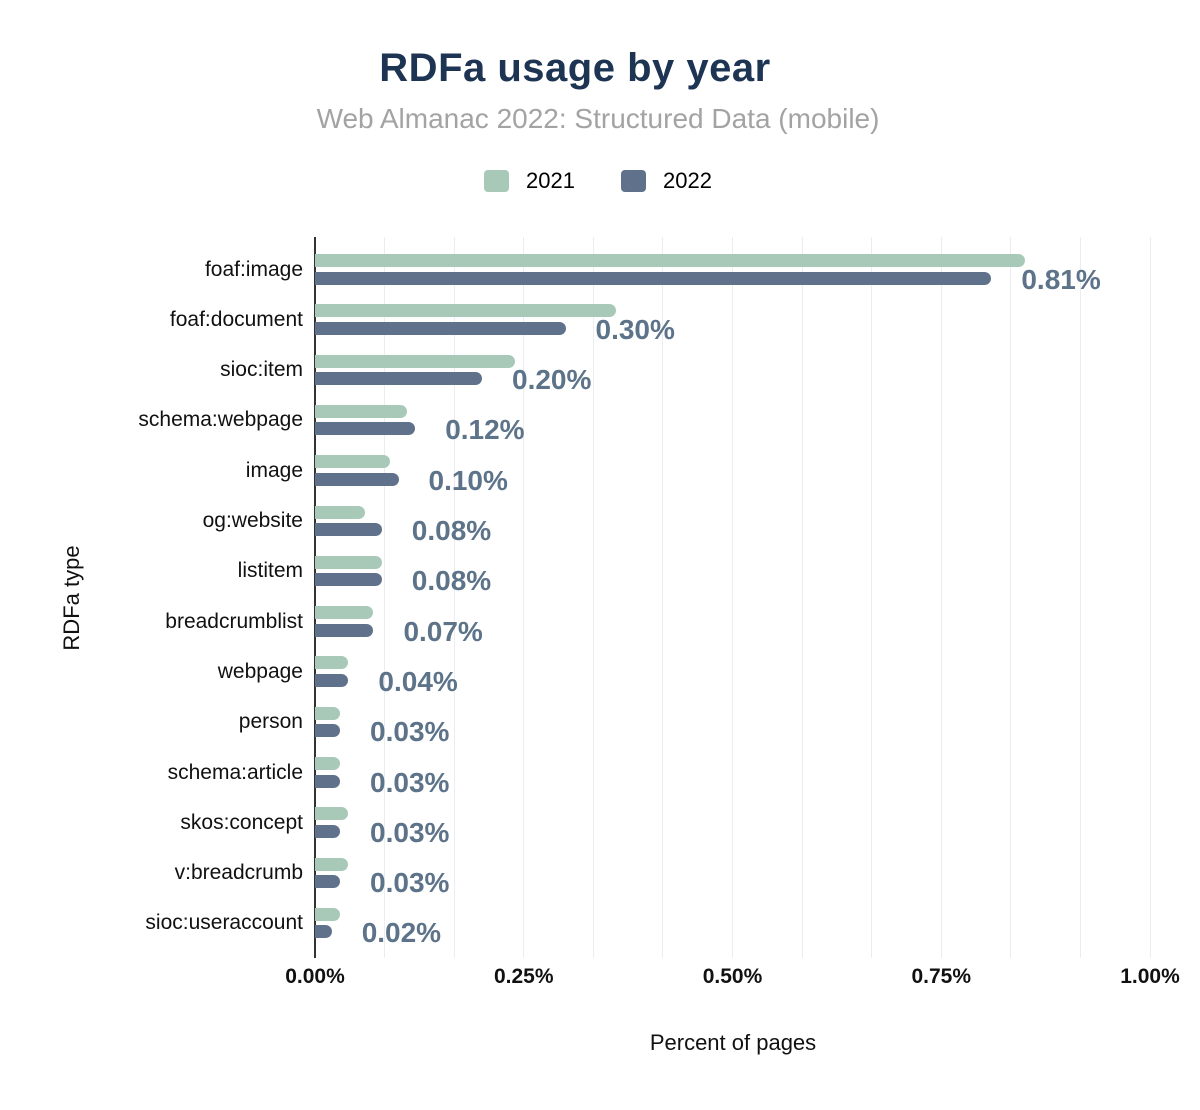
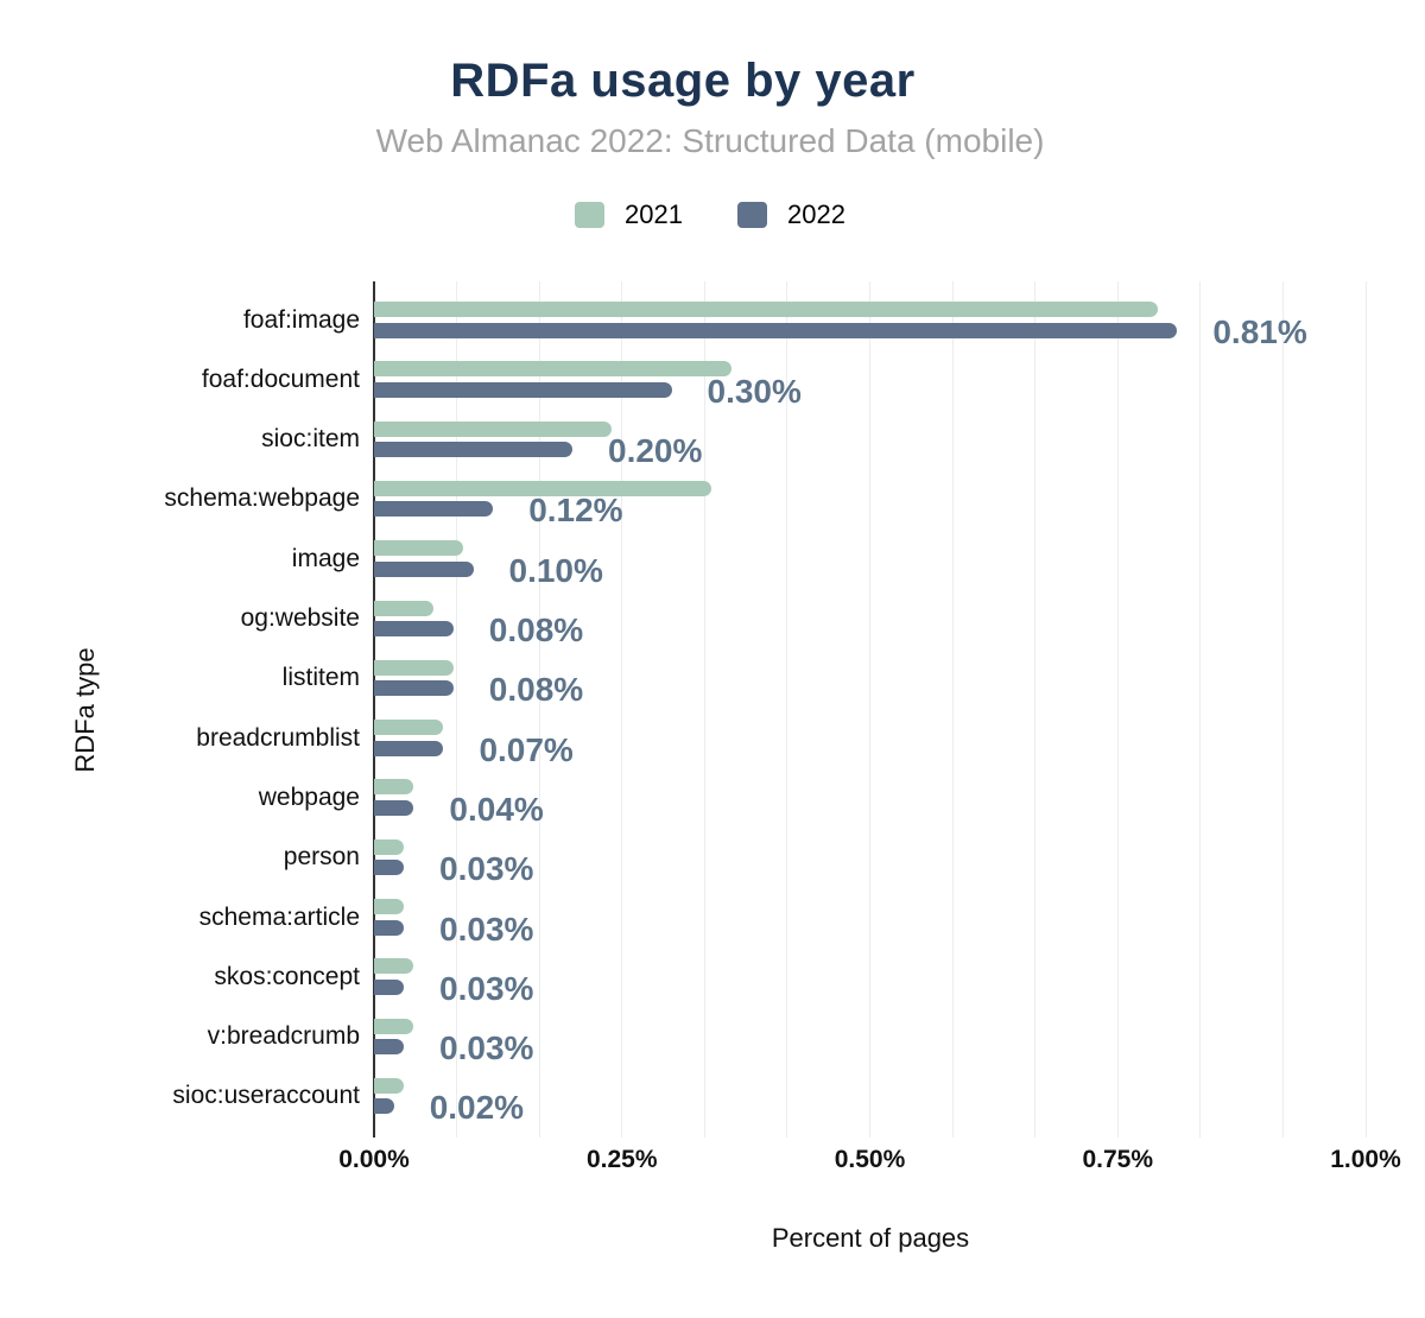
2021/foaf:image: 0.85% -> 0.79%
2021/schema:webpage: 0.11% -> 0.34%
